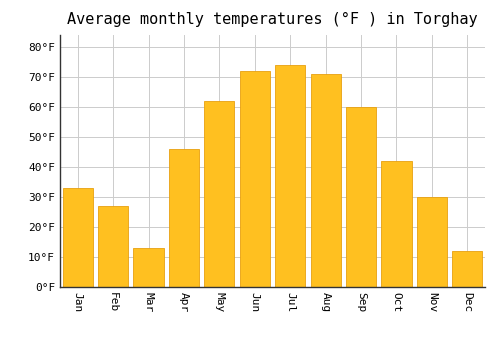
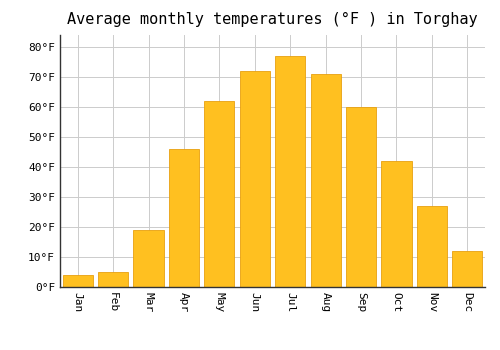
Jan: 33°F -> 4°F
Feb: 27°F -> 5°F
Mar: 13°F -> 19°F
Jul: 74°F -> 77°F
Nov: 30°F -> 27°F
